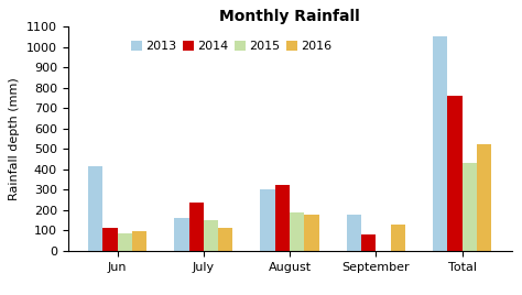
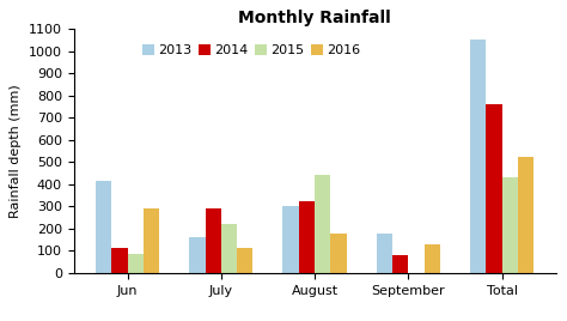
2016/Jun: 100 -> 290
2014/July: 240 -> 290
2015/July: 150 -> 220
2015/August: 190 -> 440
